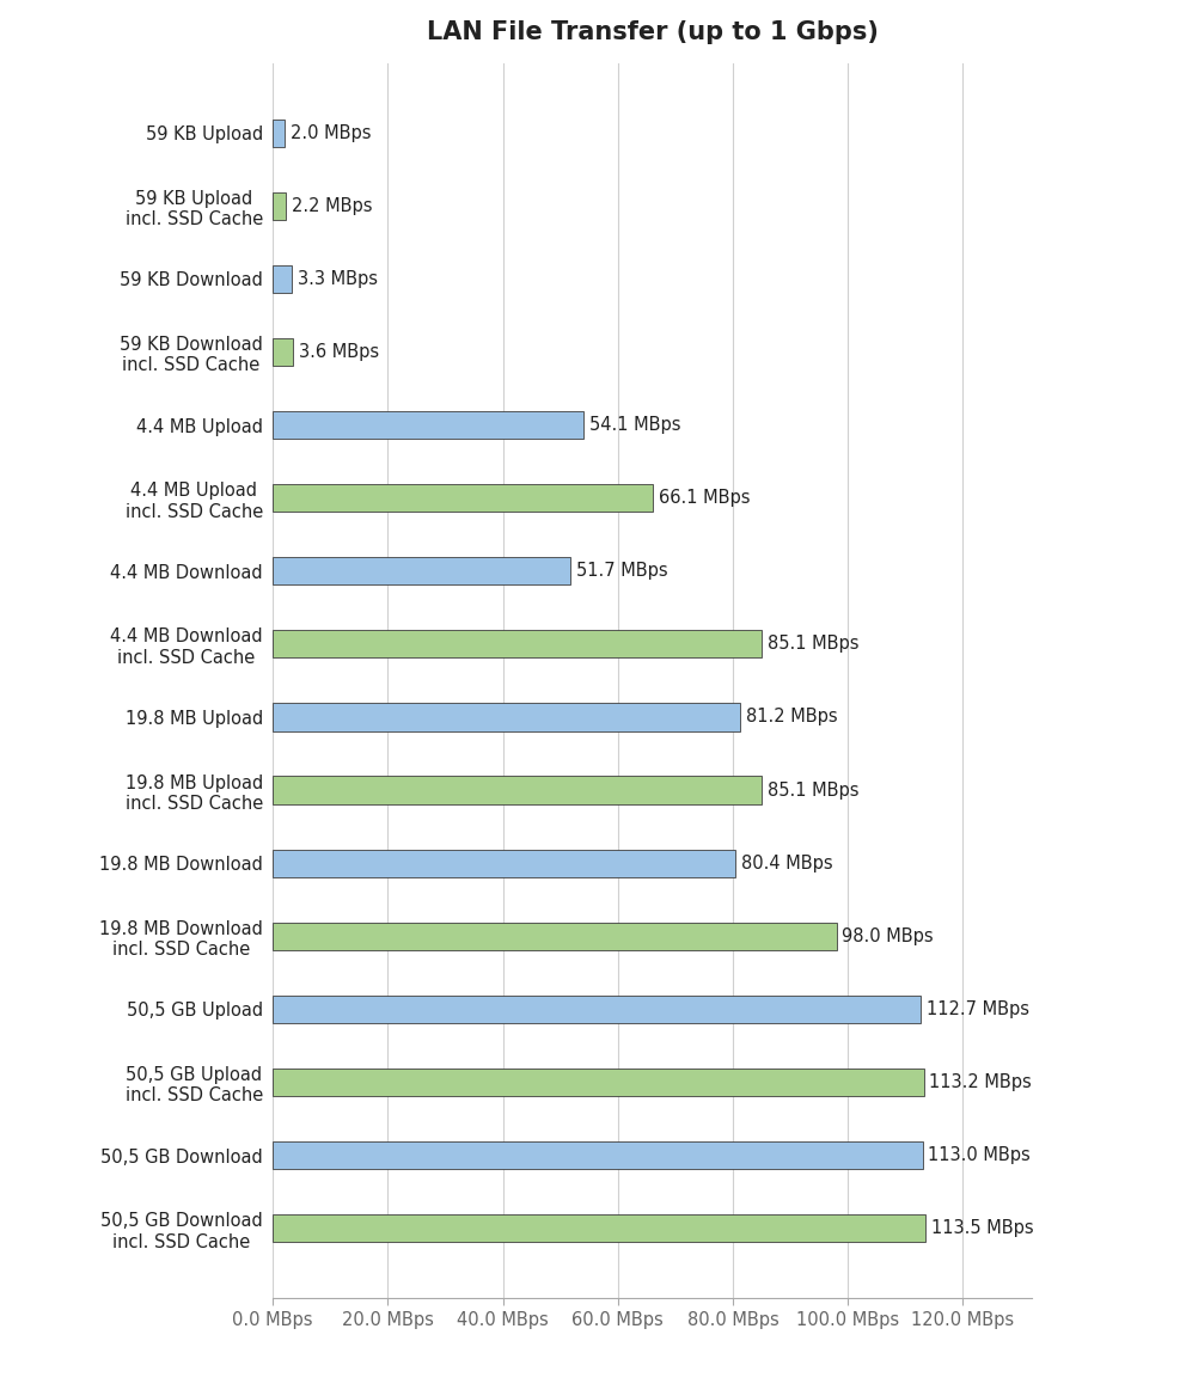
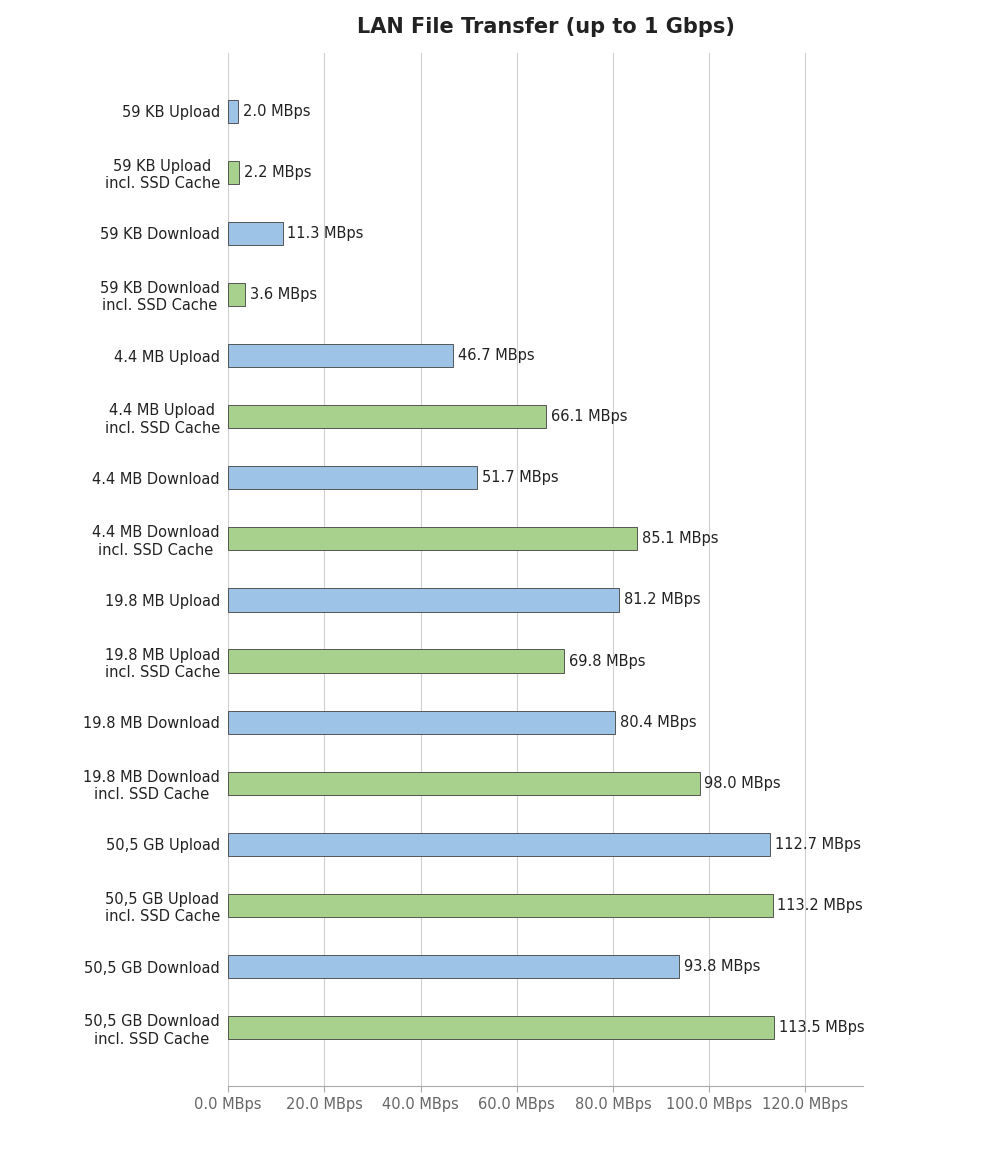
59 KB Download: 3.3 -> 11.3
4.4 MB Upload: 54.1 -> 46.7
19.8 MB Upload incl. SSD Cache: 85.1 -> 69.8
50,5 GB Download: 113.0 -> 93.8
